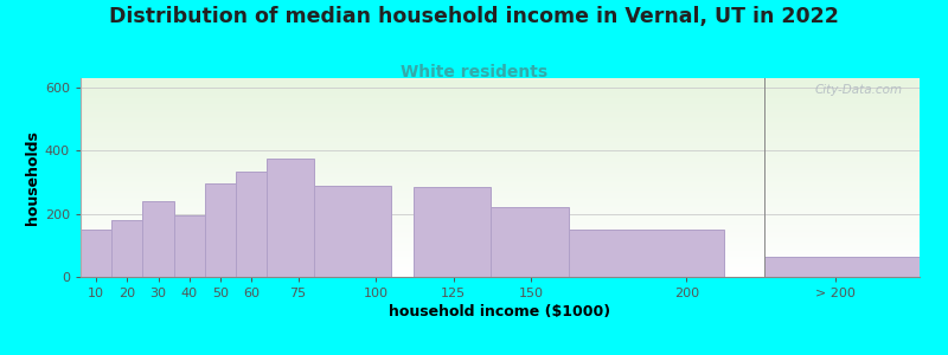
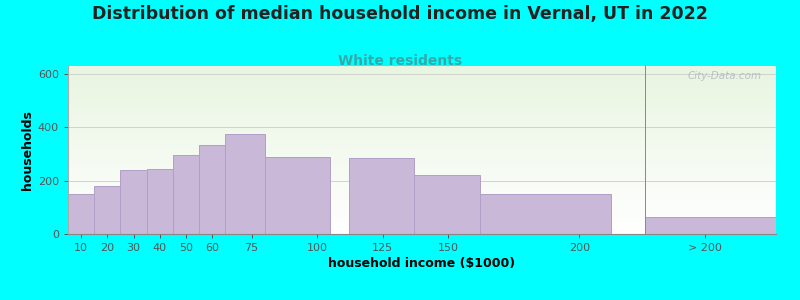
40: 195 -> 245
